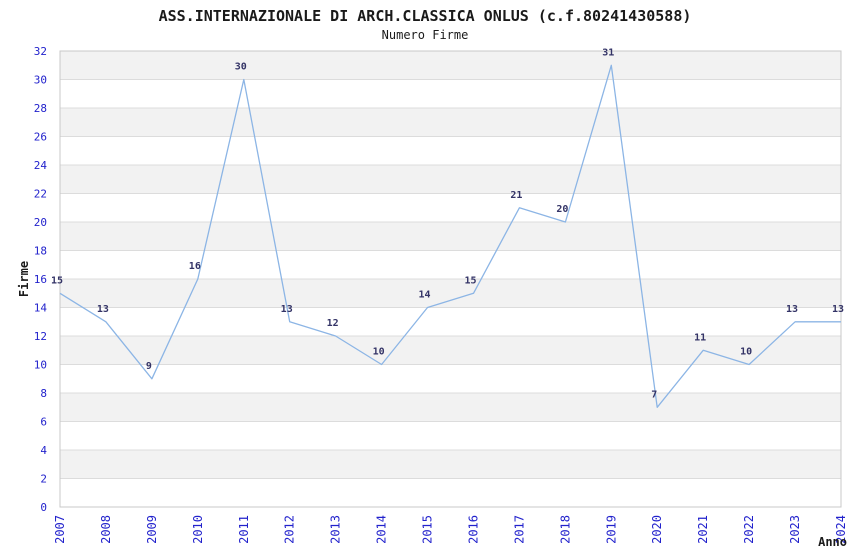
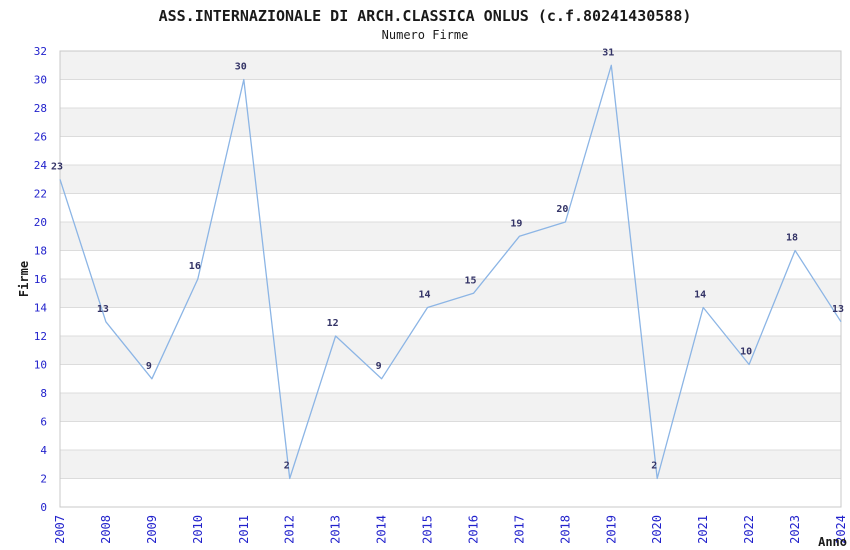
2007: 15 -> 23
2012: 13 -> 2
2014: 10 -> 9
2017: 21 -> 19
2020: 7 -> 2
2021: 11 -> 14
2023: 13 -> 18
